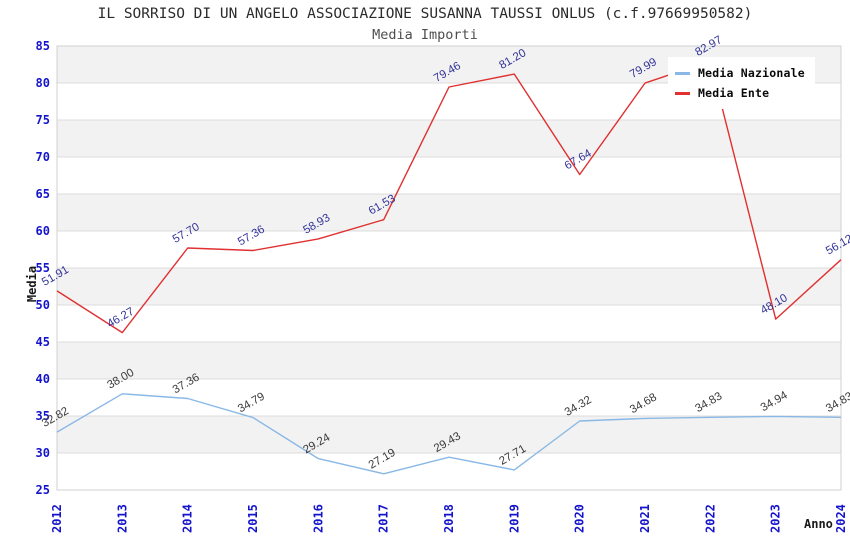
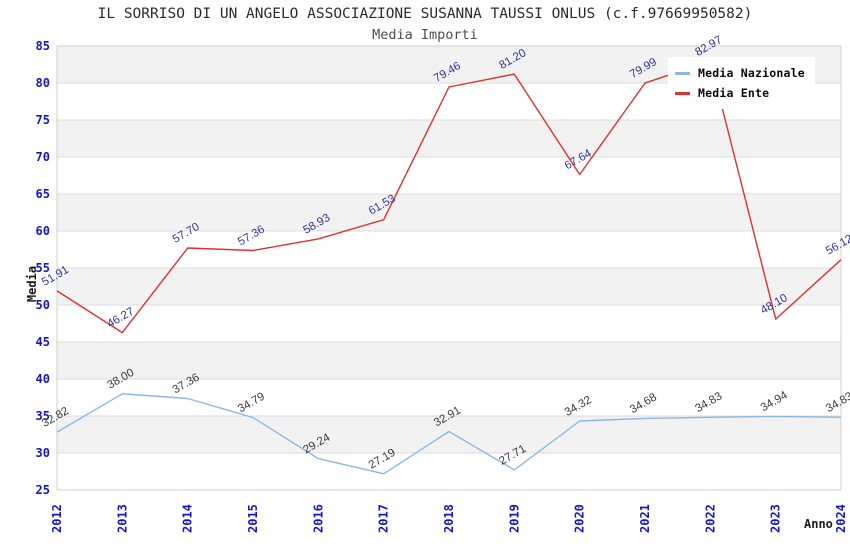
Media Nazionale/2018: 29.43 -> 32.91
